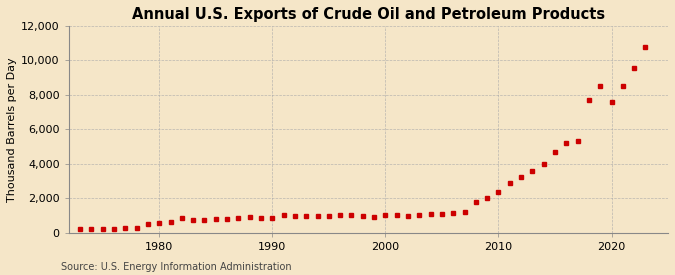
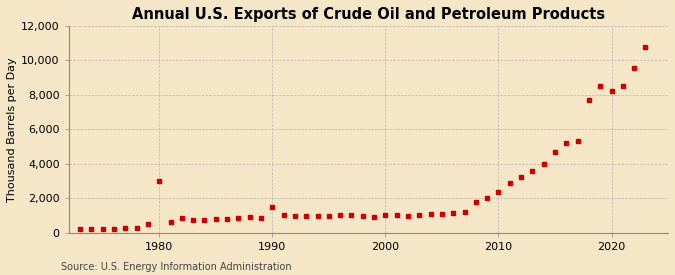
1980: 500 -> 3,000
1990: 900 -> 1,500
2020: 7,600 -> 8,200
